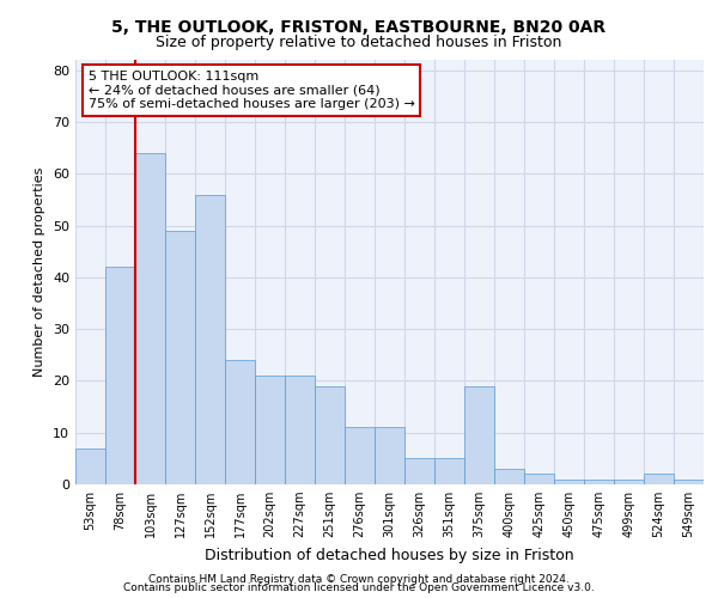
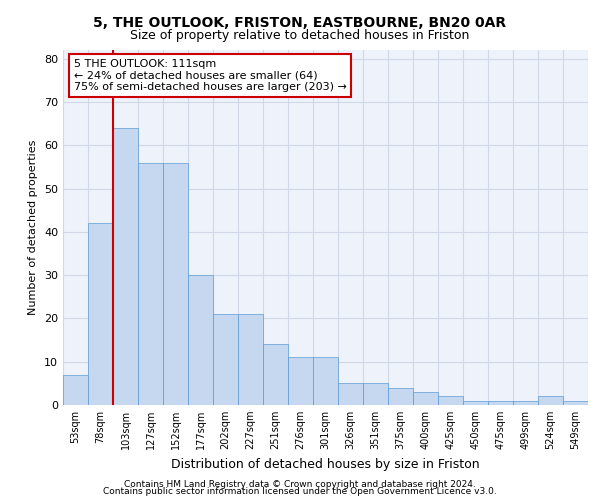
127sqm: 49 -> 56
177sqm: 24 -> 30
251sqm: 19 -> 14
375sqm: 19 -> 4
